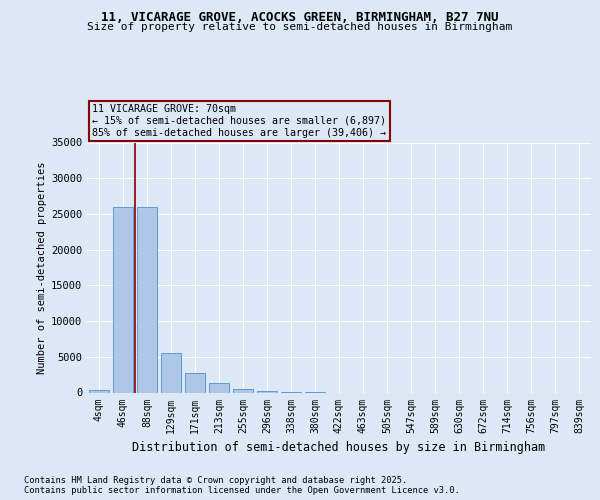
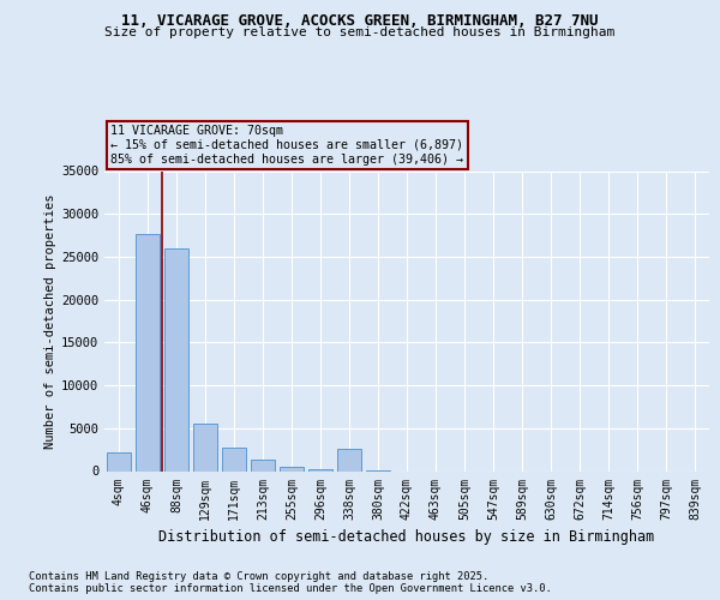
4sqm: 300 -> 2200
46sqm: 26000 -> 27600
338sqm: 100 -> 2600
